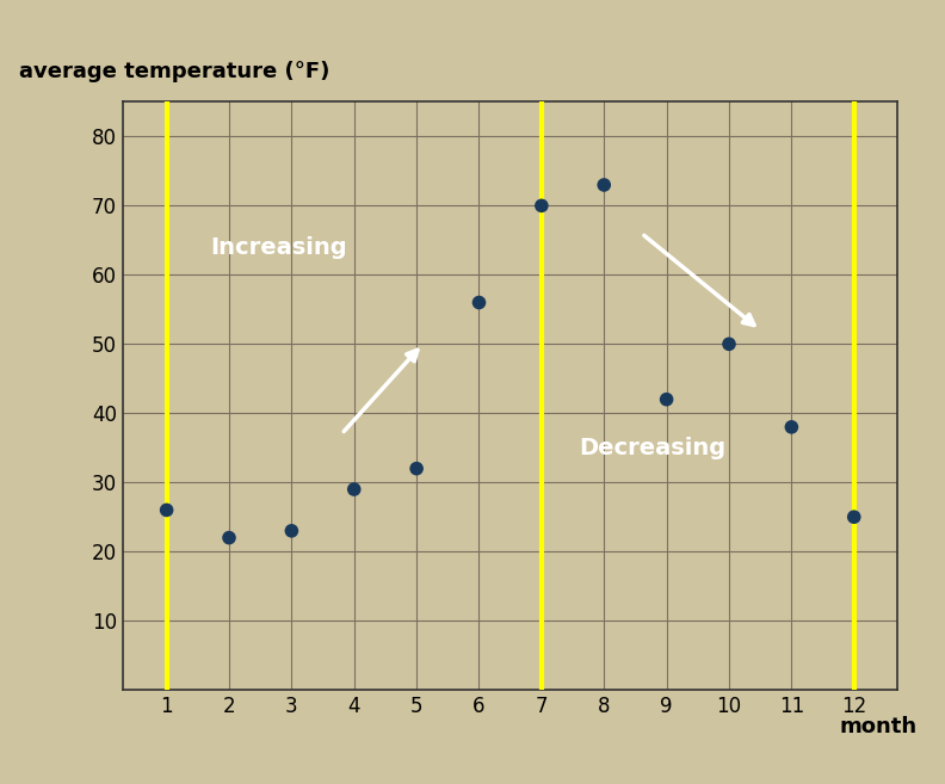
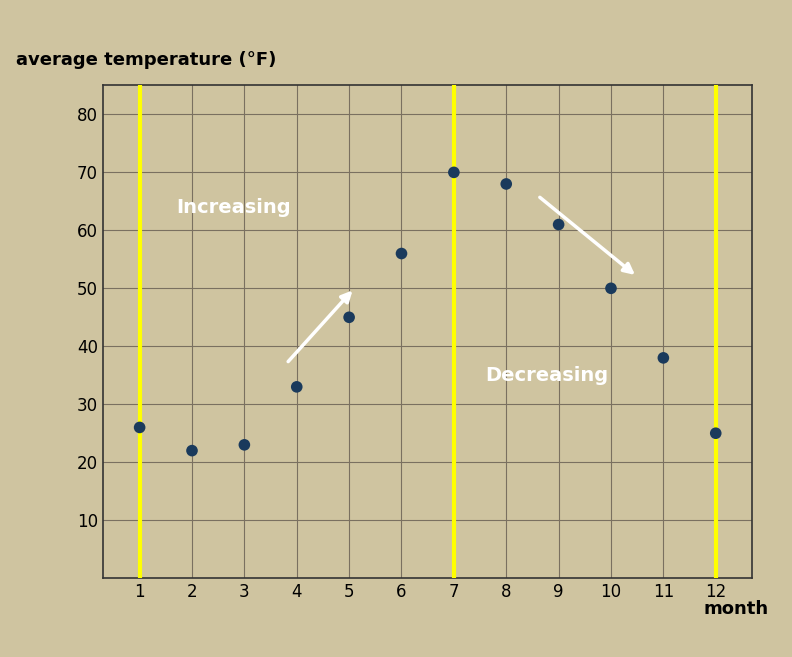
4: 29 -> 33
5: 32 -> 45
8: 73 -> 68
9: 42 -> 61
